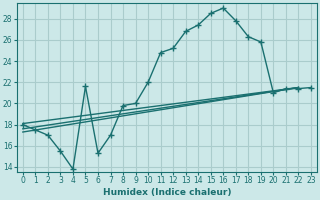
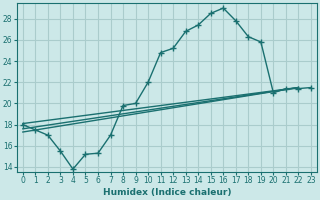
5: 21.6 -> 15.2
